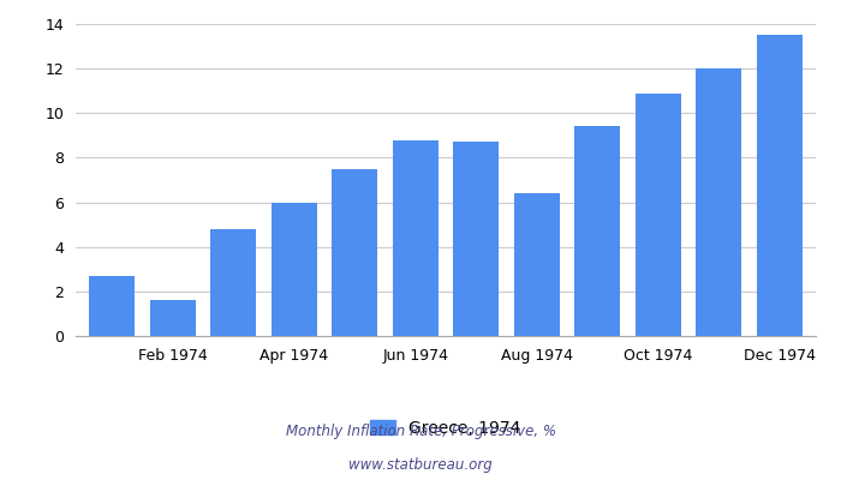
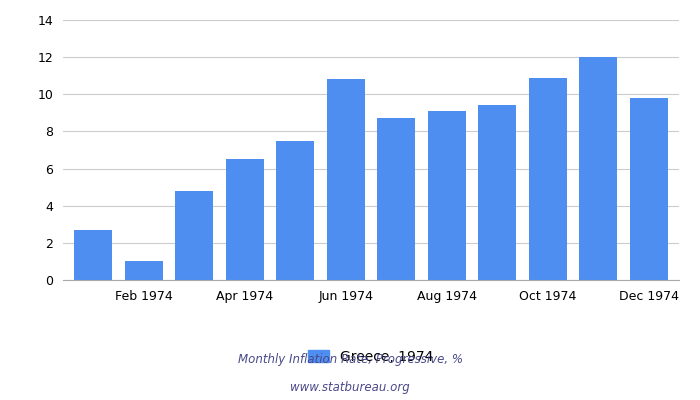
Feb 1974: 1.6 -> 1.0
Apr 1974: 6.0 -> 6.5
Jun 1974: 8.8 -> 10.8
Aug 1974: 6.4 -> 9.1
Dec 1974: 13.5 -> 9.8
